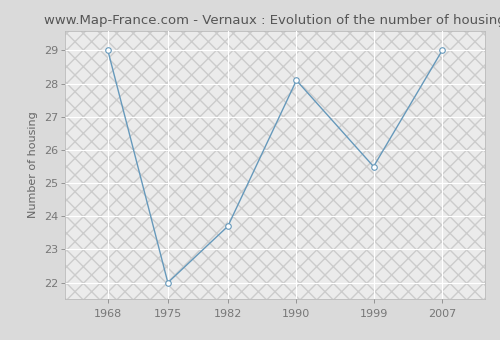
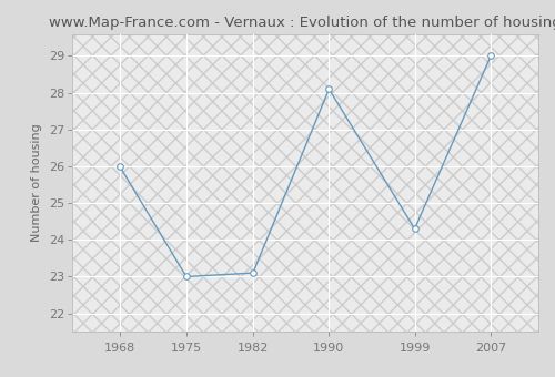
1968: 29.0 -> 26.0
1975: 22.0 -> 23.0
1982: 23.7 -> 23.1
1999: 25.5 -> 24.3
